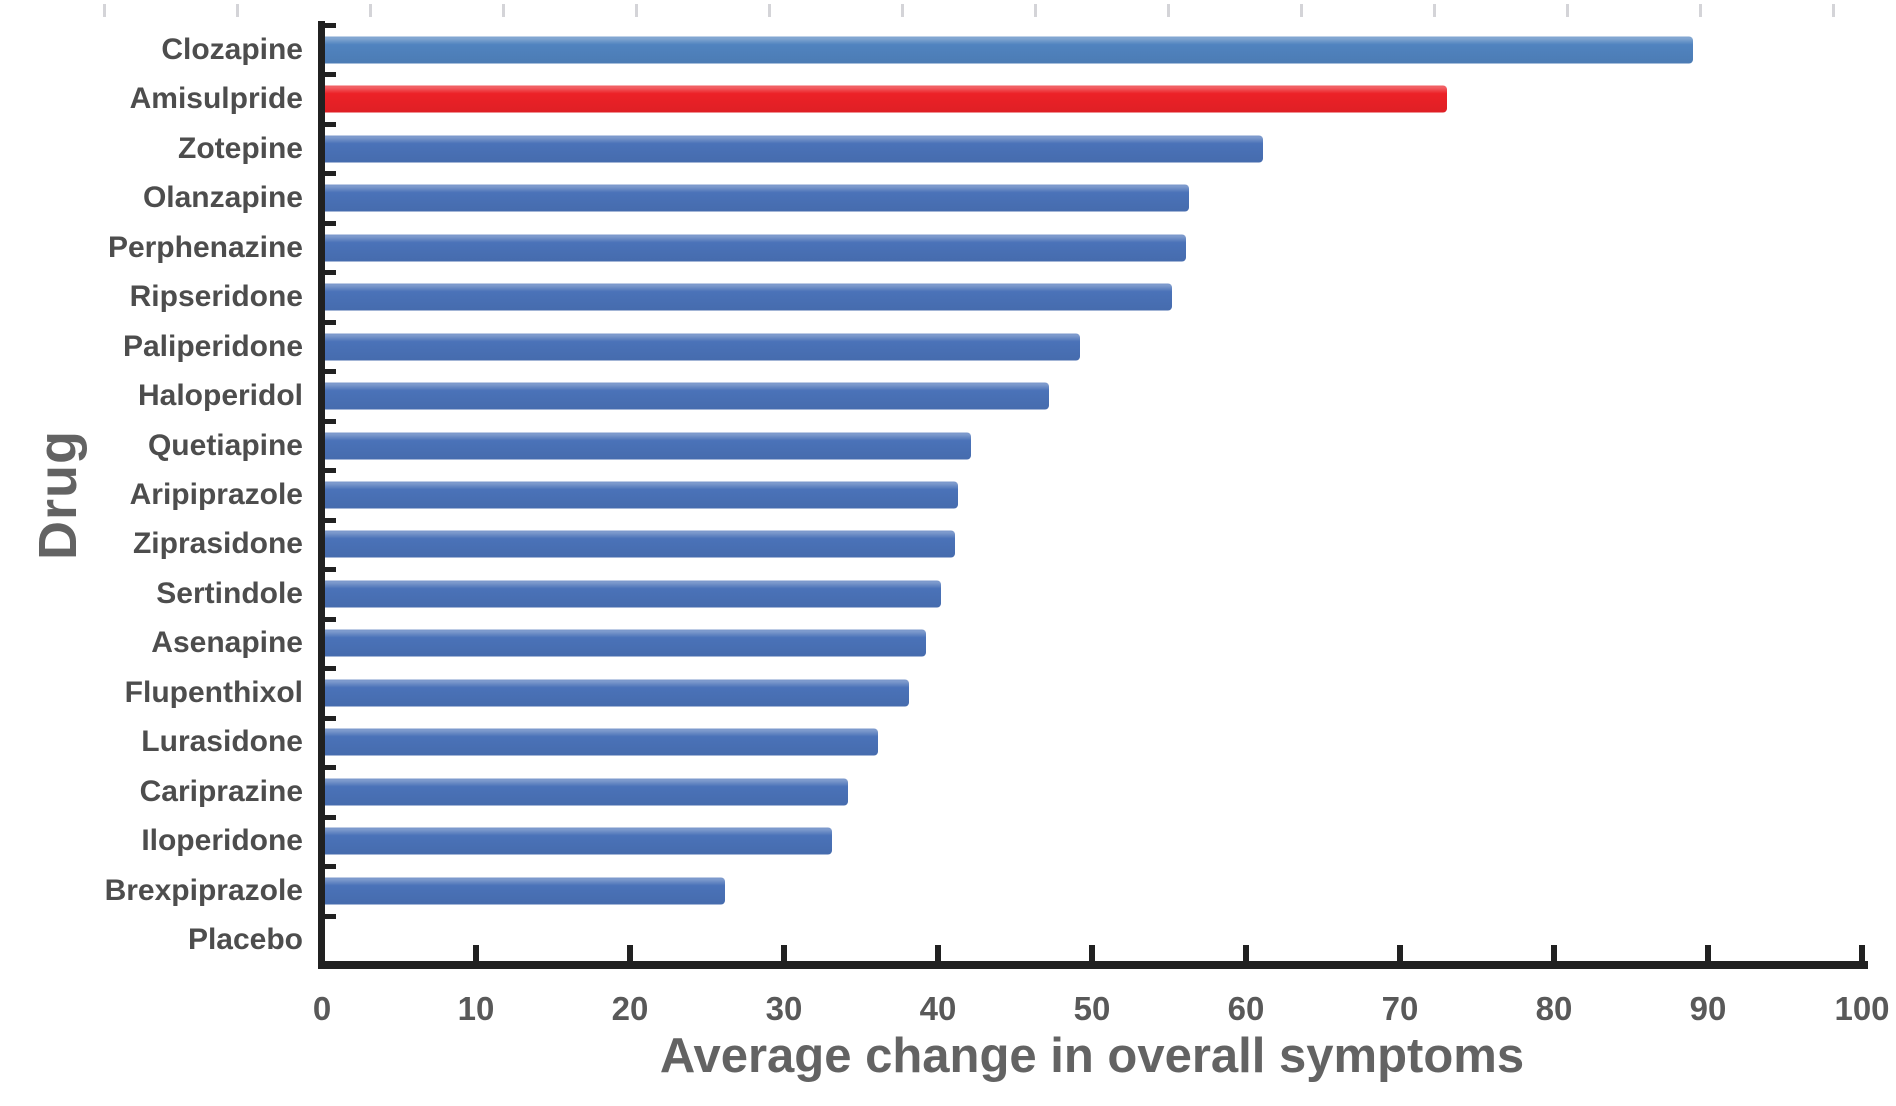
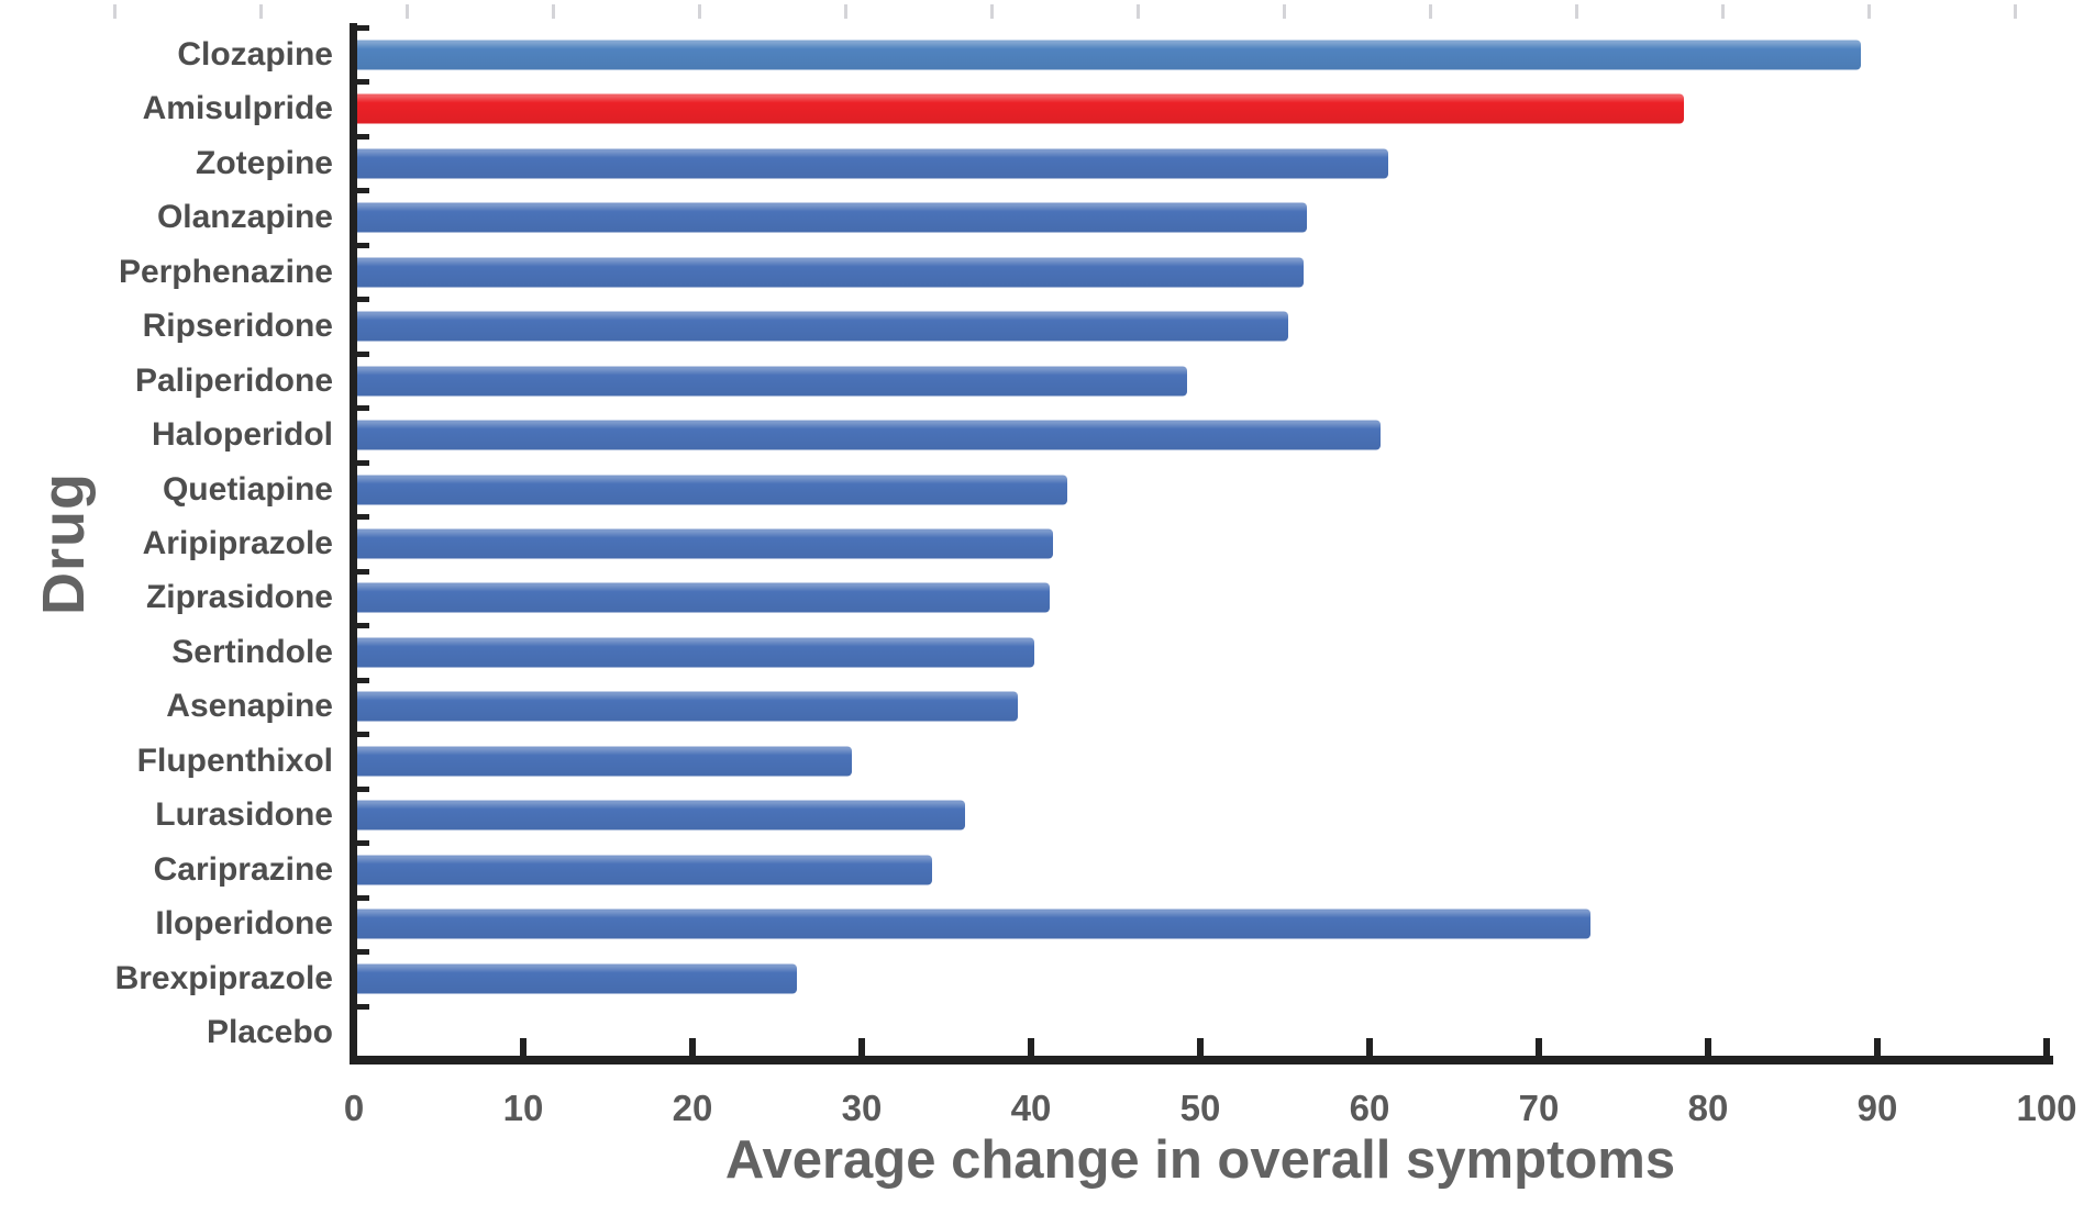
Amisulpride: 73.0 -> 78.5
Haloperidol: 47.1 -> 60.6
Flupenthixol: 38.0 -> 29.3
Iloperidone: 33.0 -> 73.0
